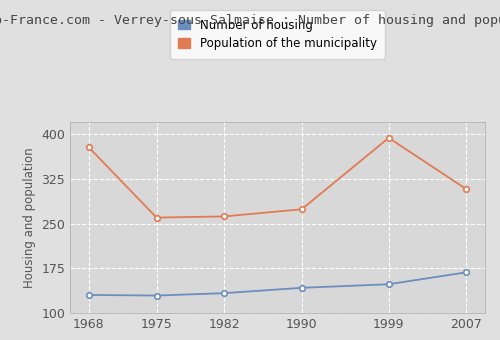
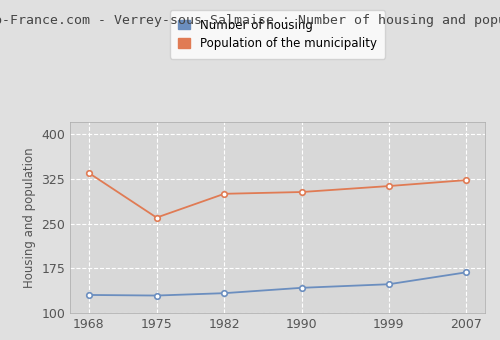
Population of the municipality/1968: 378 -> 335
Population of the municipality/1982: 262 -> 300
Population of the municipality/1990: 274 -> 303
Population of the municipality/1999: 394 -> 313
Population of the municipality/2007: 308 -> 323
